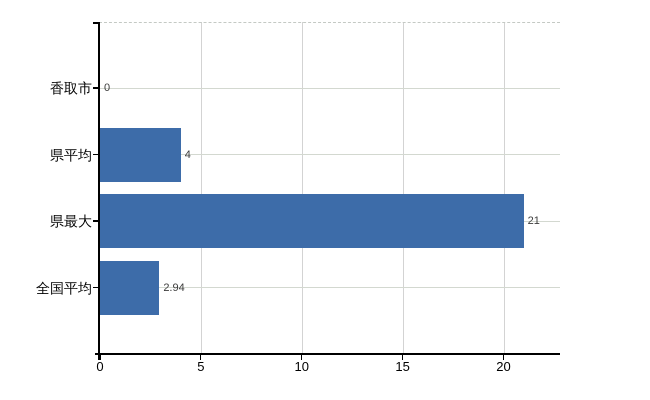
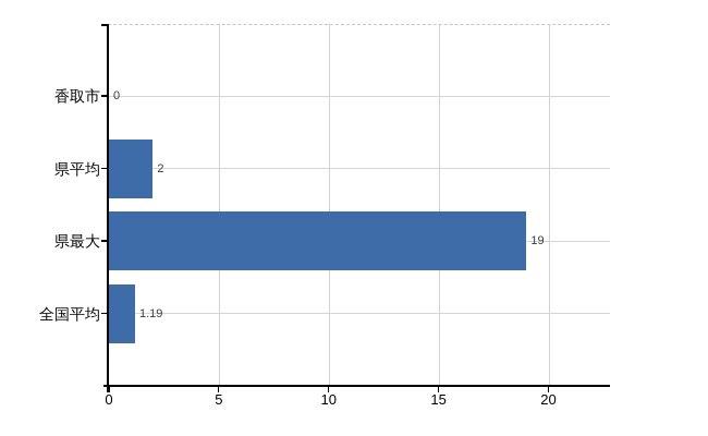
県平均: 4 -> 2
県最大: 21 -> 19
全国平均: 2.94 -> 1.19
